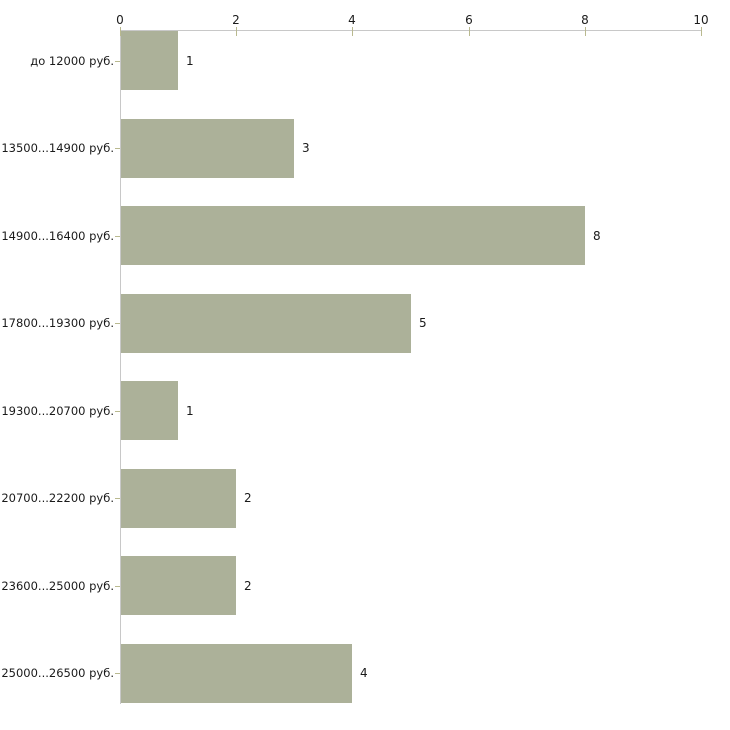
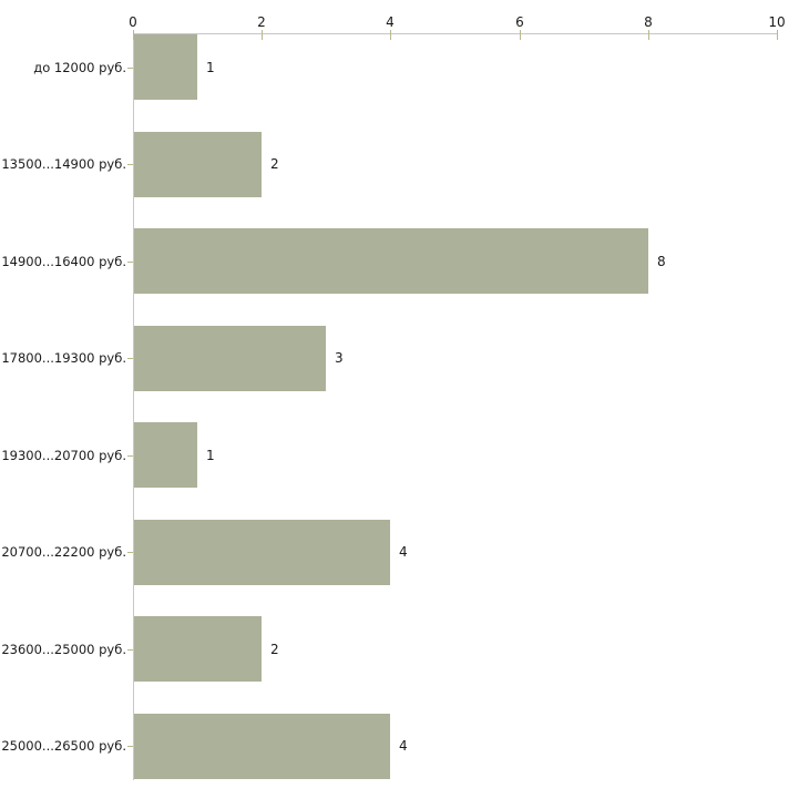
13500...14900 руб.: 3 -> 2
17800...19300 руб.: 5 -> 3
20700...22200 руб.: 2 -> 4
